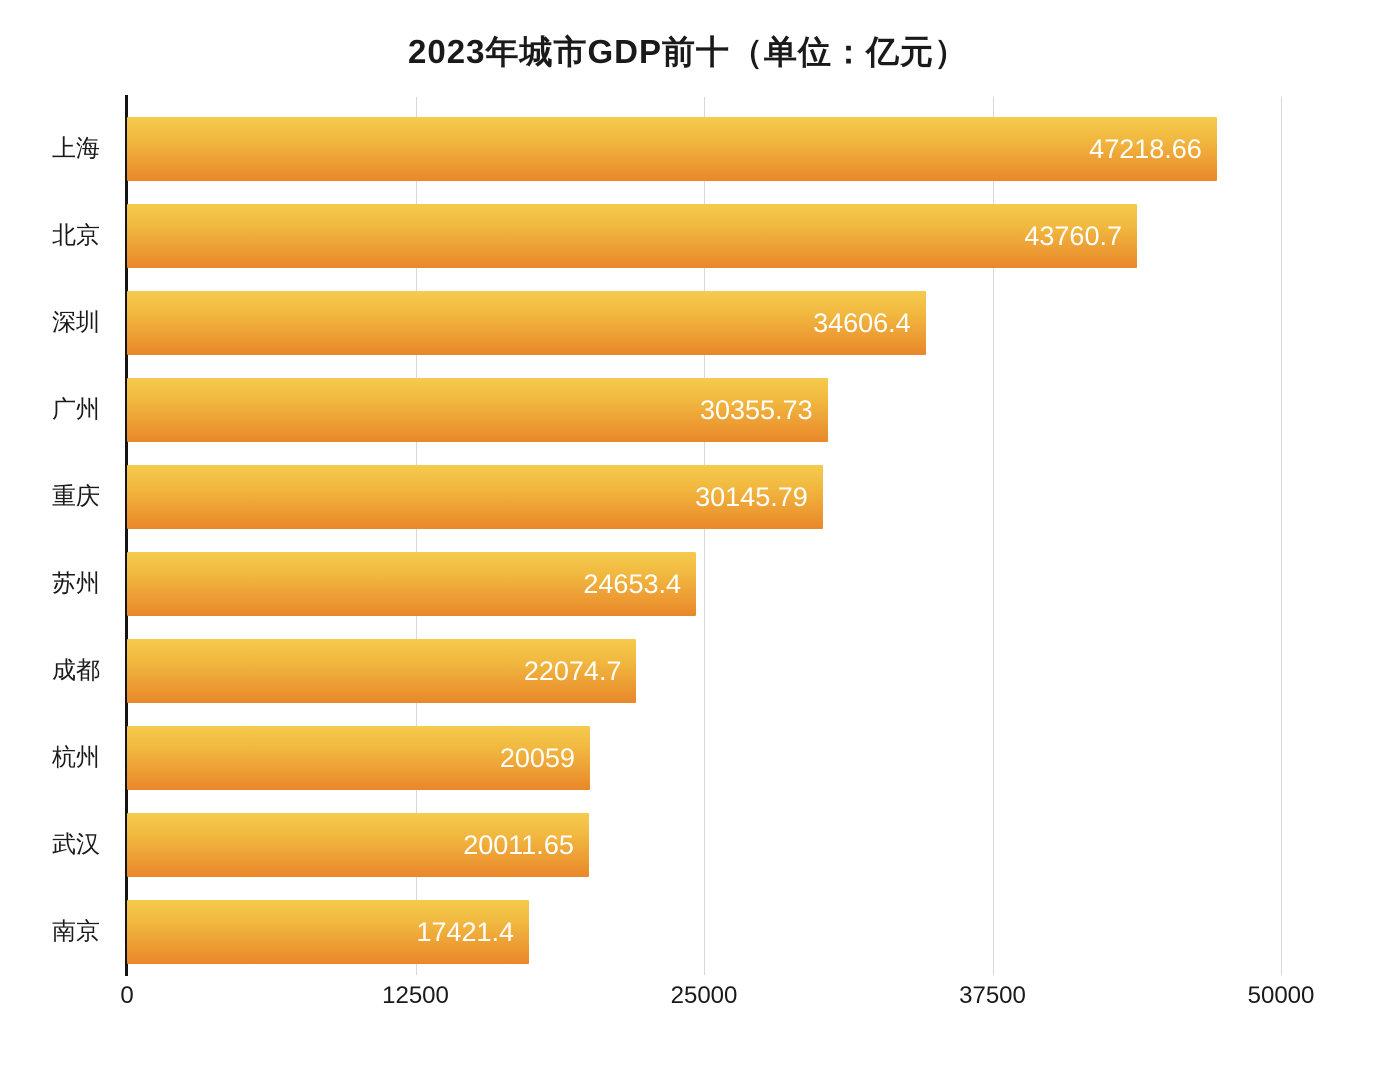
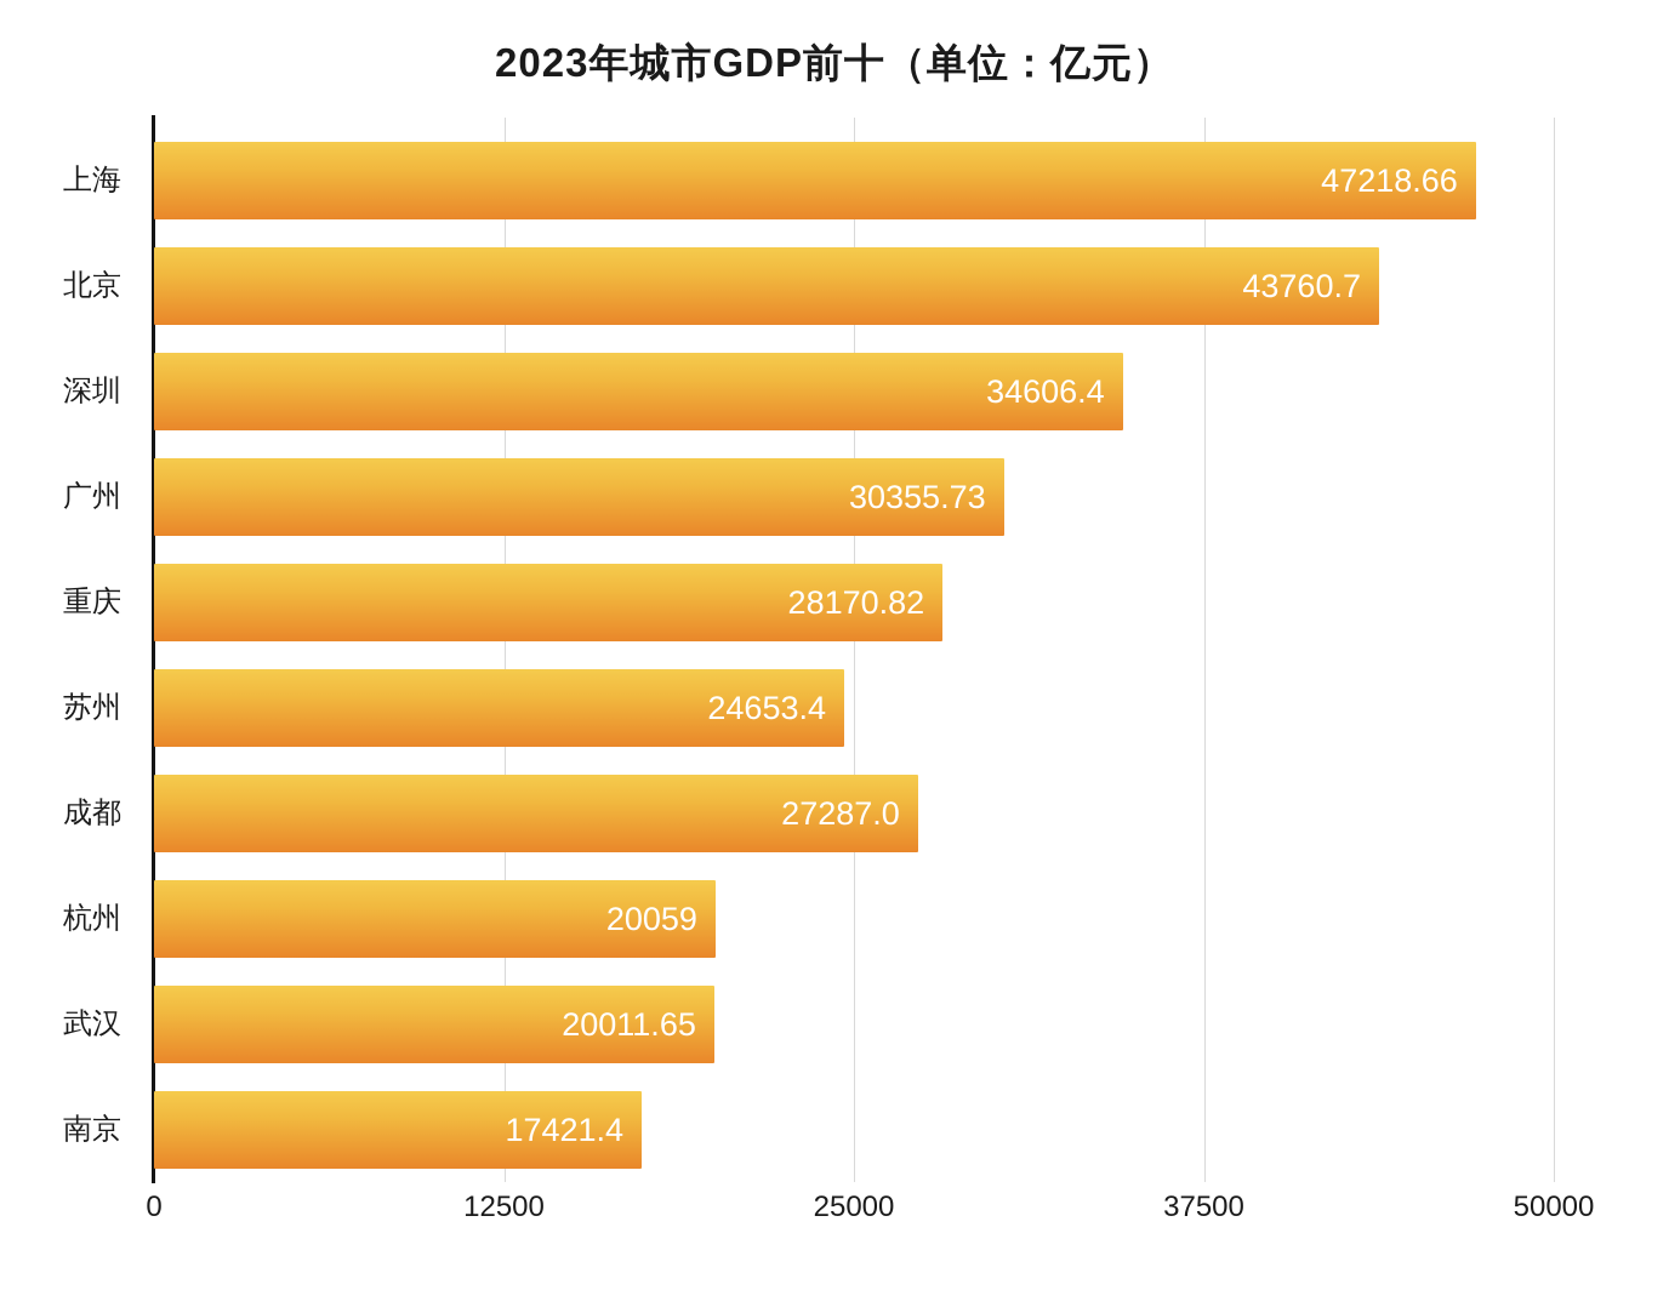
重庆: 30145.79 -> 28170.82
成都: 22074.7 -> 27287.0
